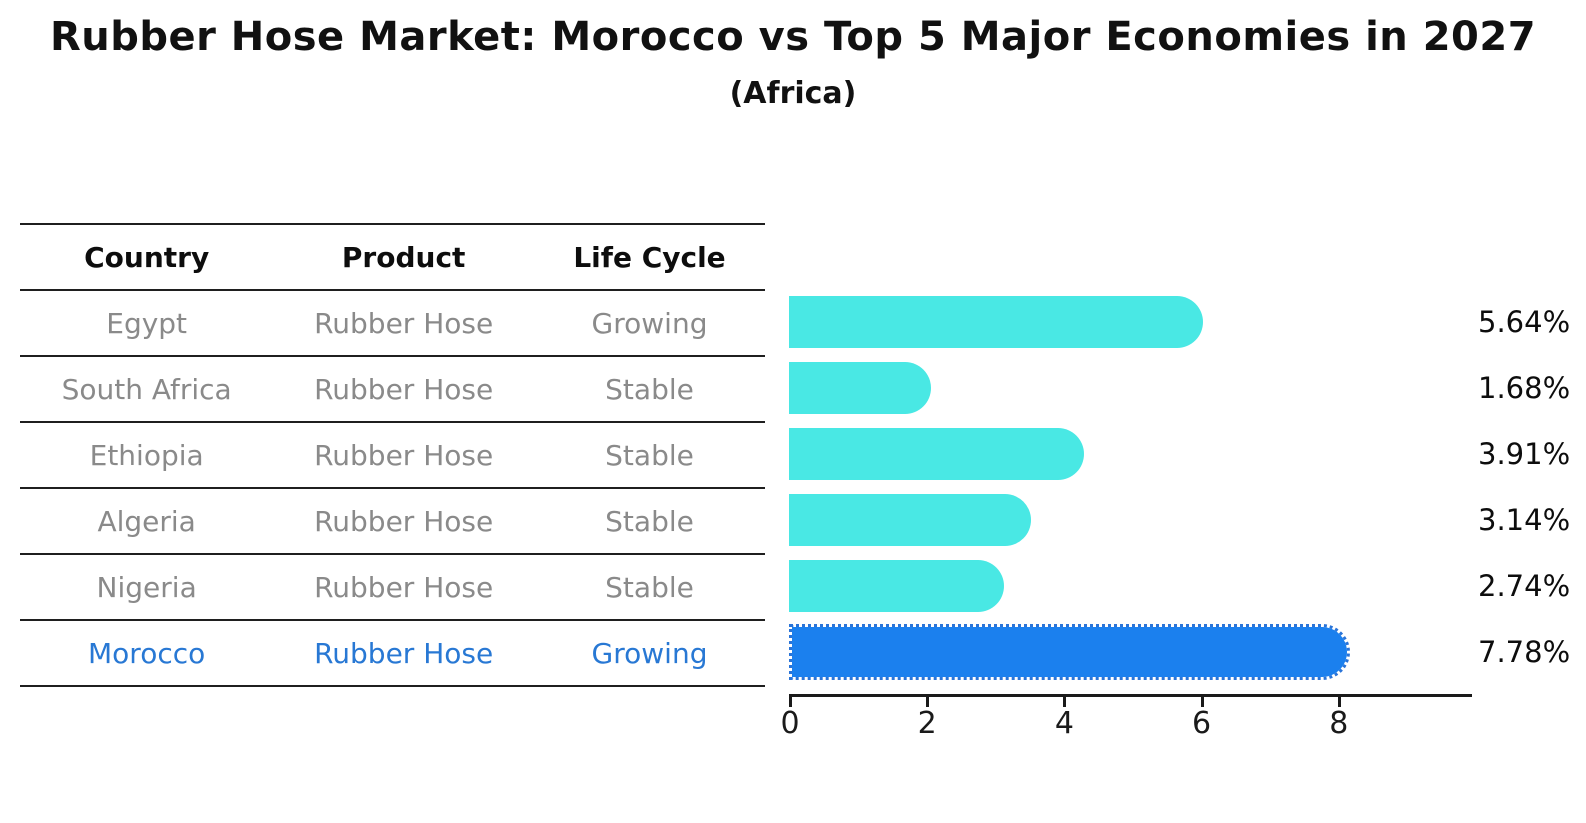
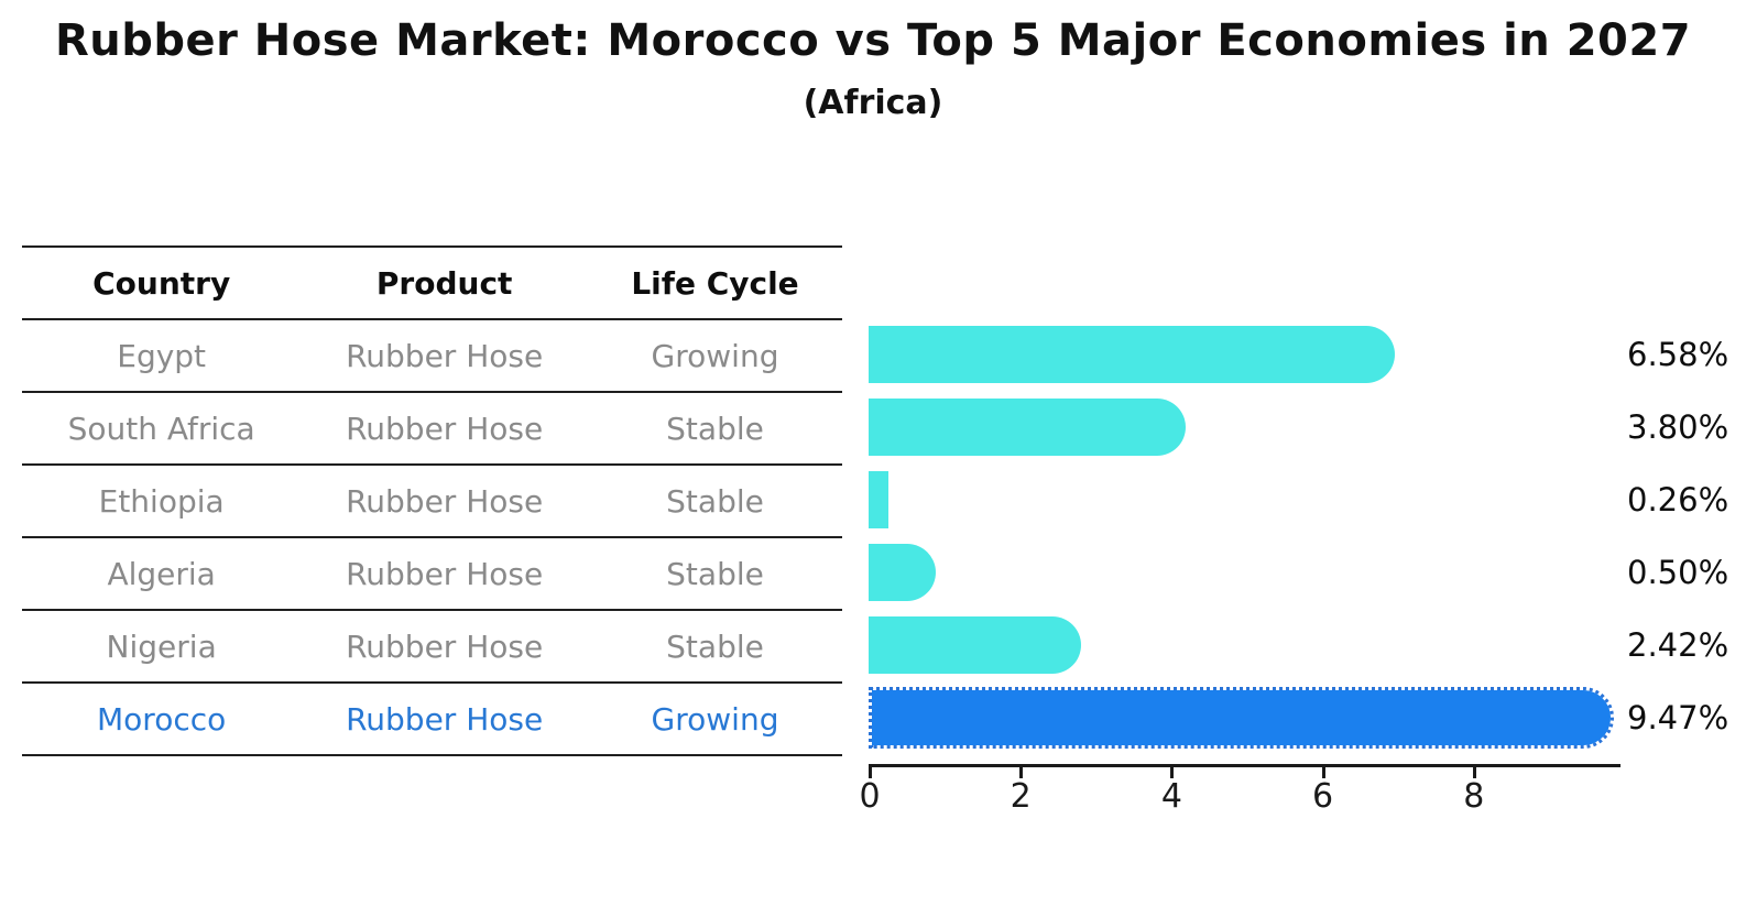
Egypt: 5.64% -> 6.58%
South Africa: 1.68% -> 3.80%
Ethiopia: 3.91% -> 0.26%
Algeria: 3.14% -> 0.50%
Nigeria: 2.74% -> 2.42%
Morocco: 7.78% -> 9.47%
